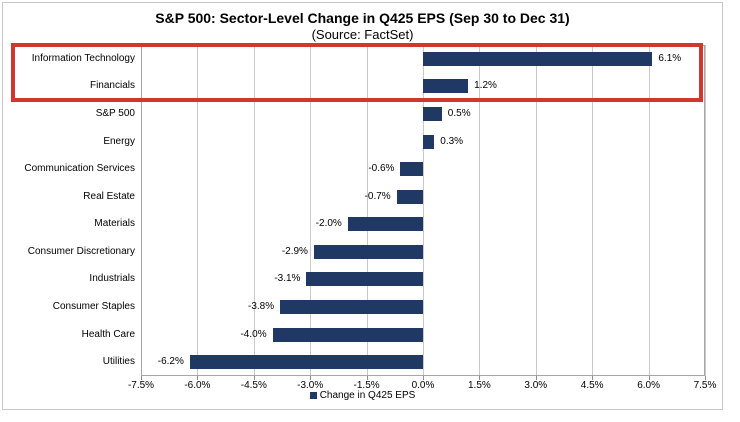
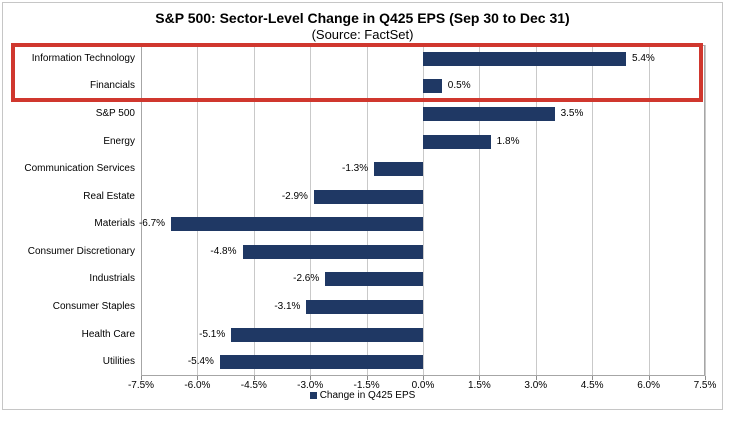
Information Technology: 6.1% -> 5.4%
Financials: 1.2% -> 0.5%
S&P 500: 0.5% -> 3.5%
Energy: 0.3% -> 1.8%
Communication Services: -0.6% -> -1.3%
Real Estate: -0.7% -> -2.9%
Materials: -2.0% -> -6.7%
Consumer Discretionary: -2.9% -> -4.8%
Industrials: -3.1% -> -2.6%
Consumer Staples: -3.8% -> -3.1%
Health Care: -4.0% -> -5.1%
Utilities: -6.2% -> -5.4%
